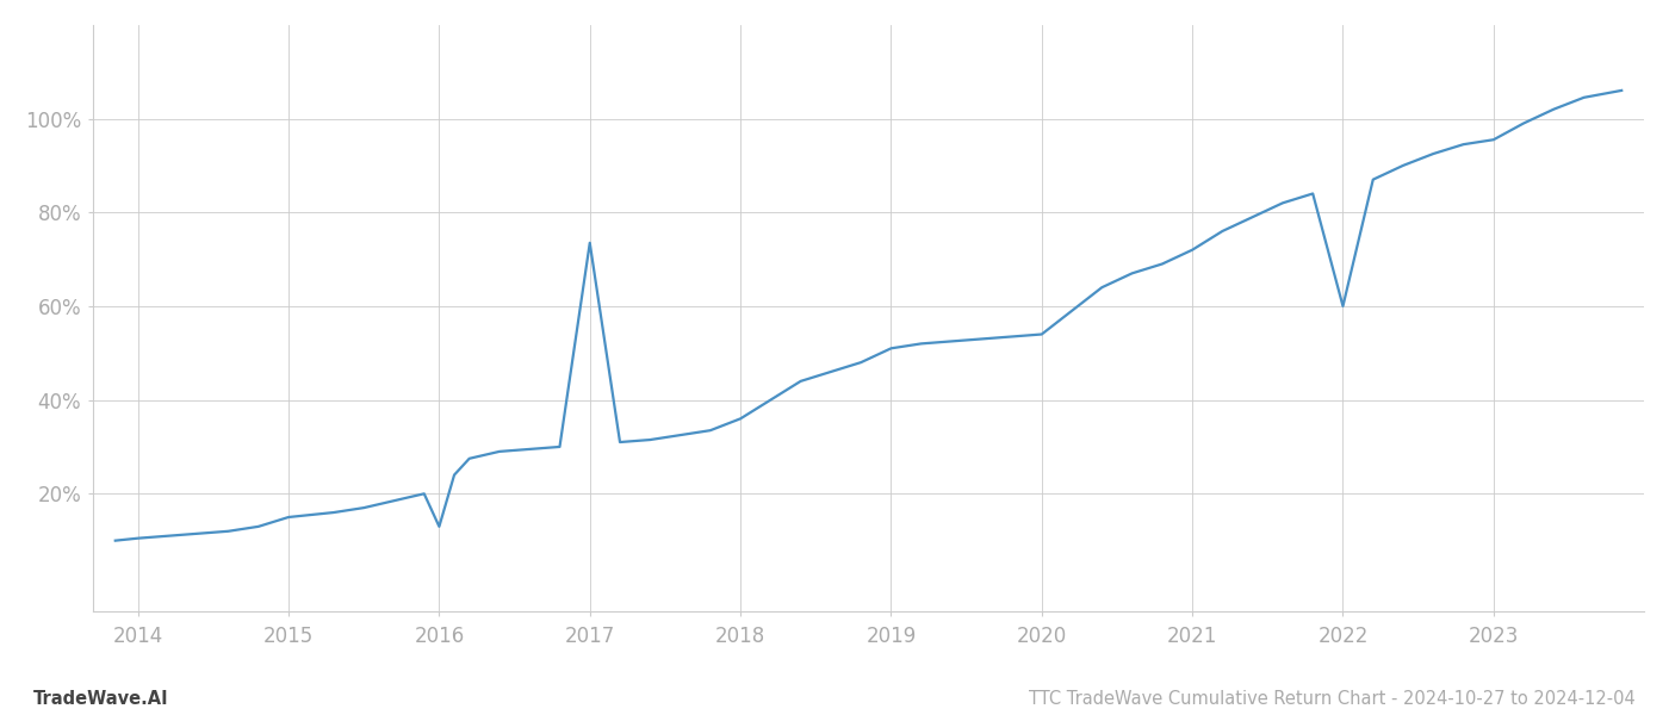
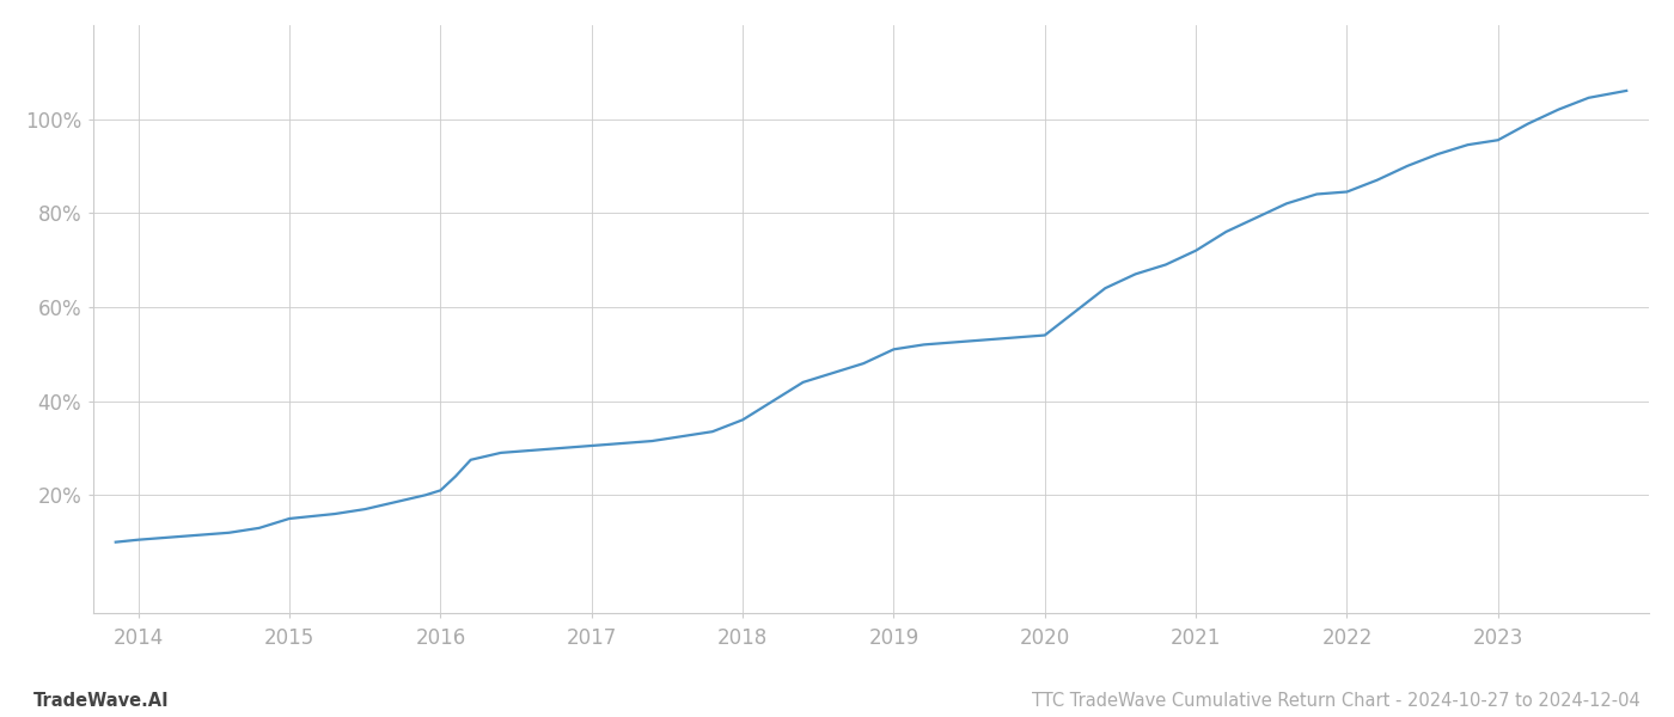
2016: 13.0% -> 21.0%
2017: 73.5% -> 30.5%
2022: 60.0% -> 84.5%
